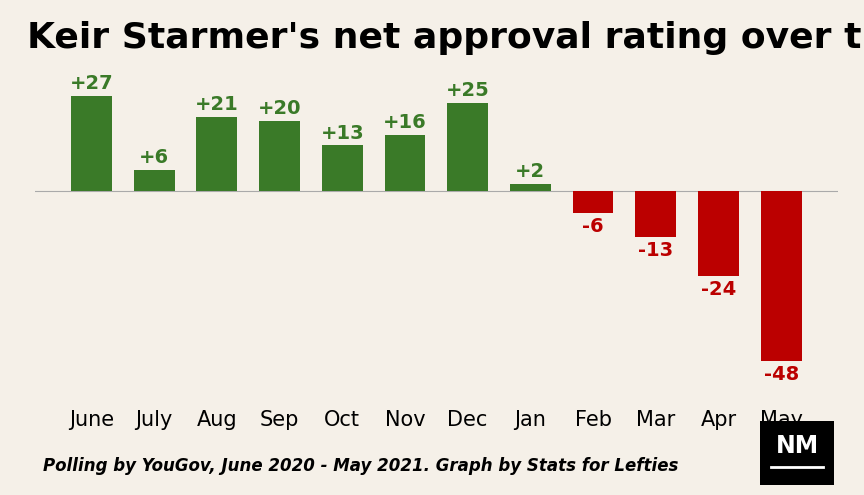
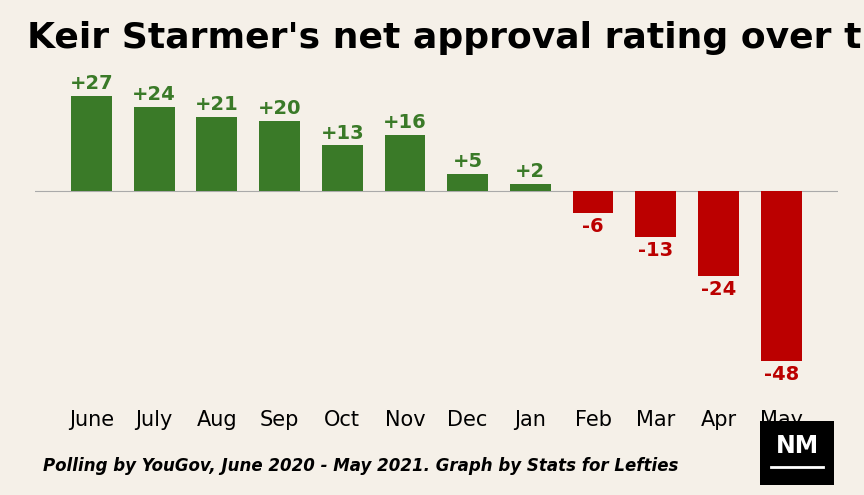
July: +6 -> +24
Dec: +25 -> +5
